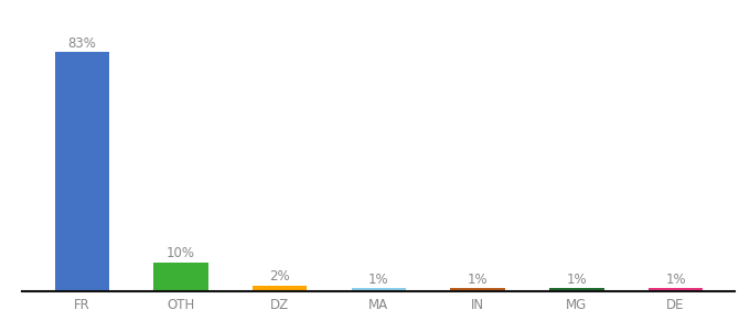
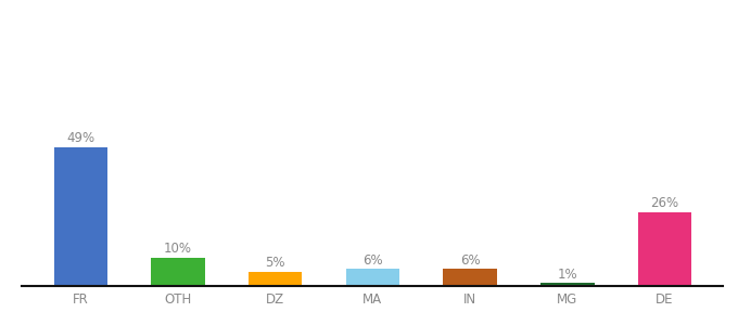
FR: 83% -> 49%
DZ: 2% -> 5%
MA: 1% -> 6%
IN: 1% -> 6%
DE: 1% -> 26%
